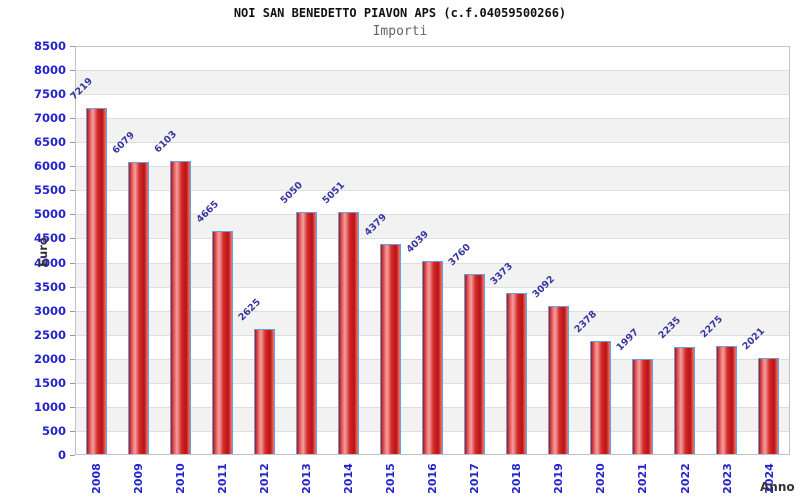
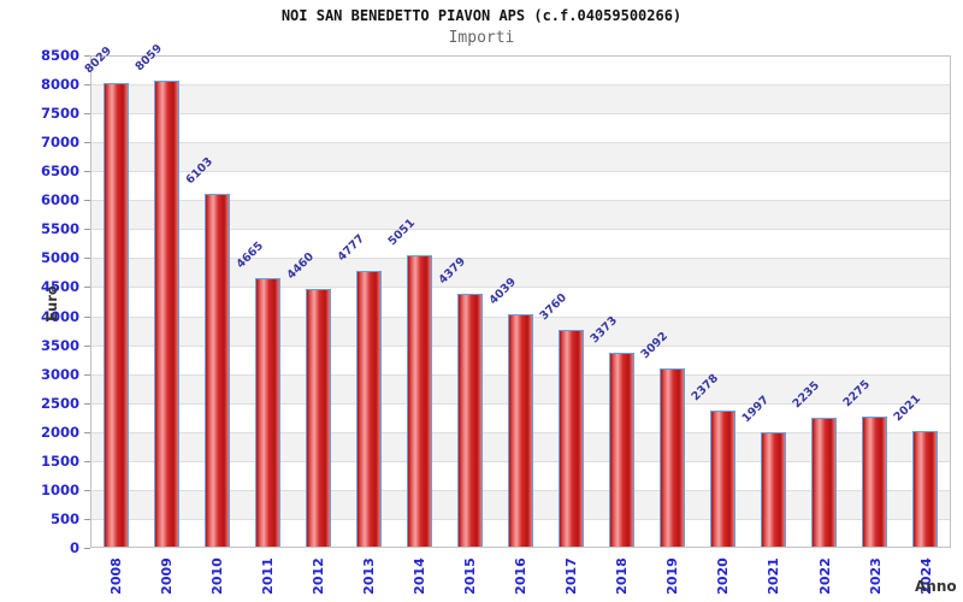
2008: 7219 -> 8029
2009: 6079 -> 8059
2012: 2625 -> 4460
2013: 5050 -> 4777
